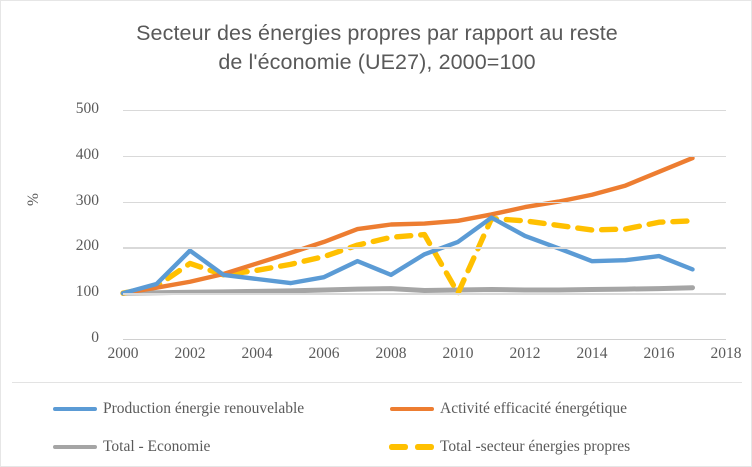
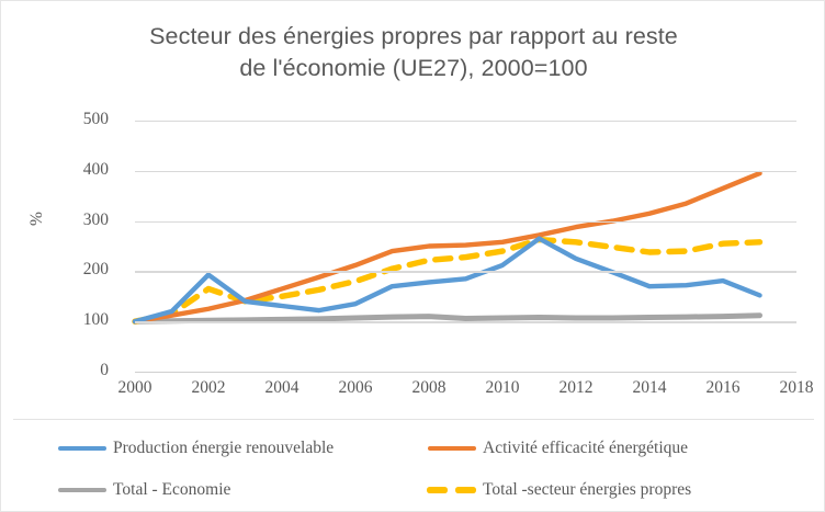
Production énergie renouvelable/2008: 140 -> 180
Total -secteur énergies propres/2010: 100 -> 240
